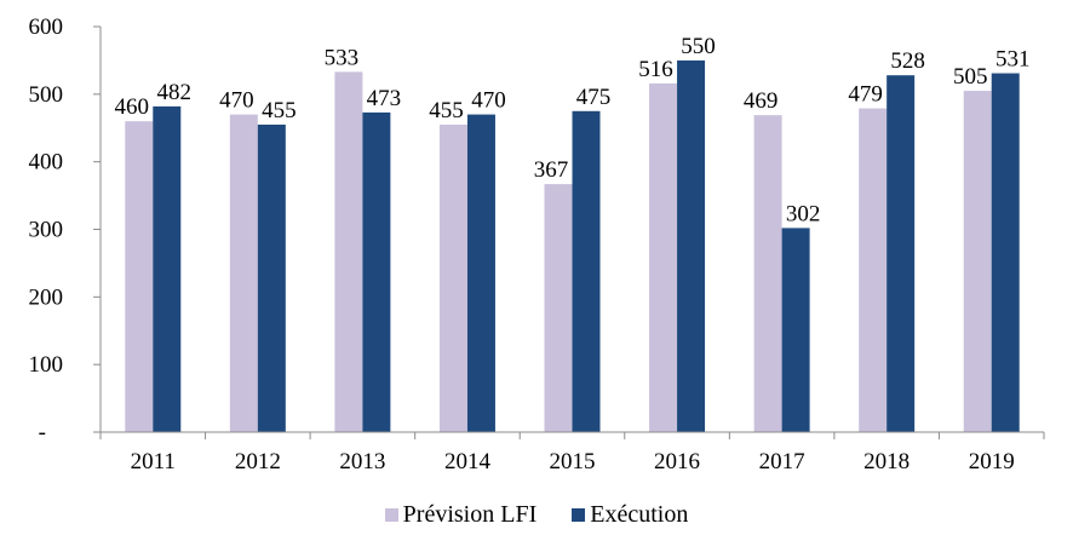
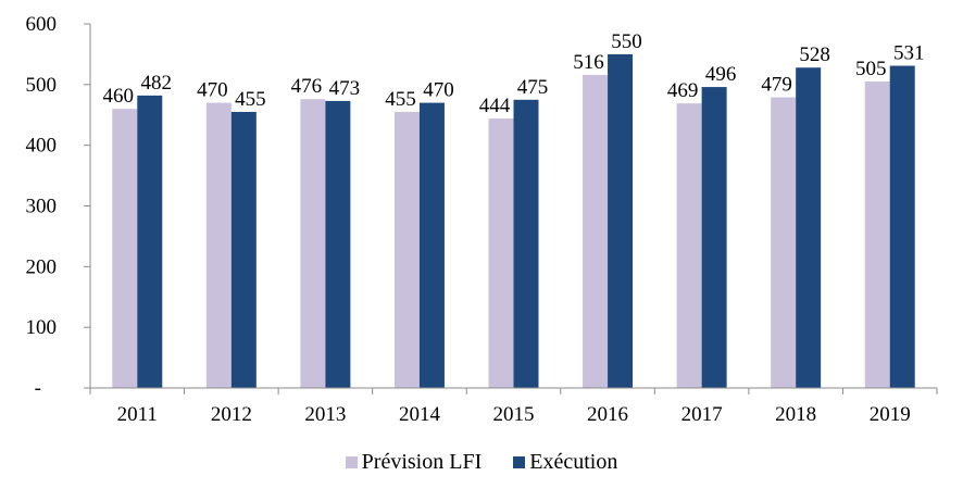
Prévision LFI/2013: 533 -> 476
Prévision LFI/2015: 367 -> 444
Exécution/2017: 302 -> 496
